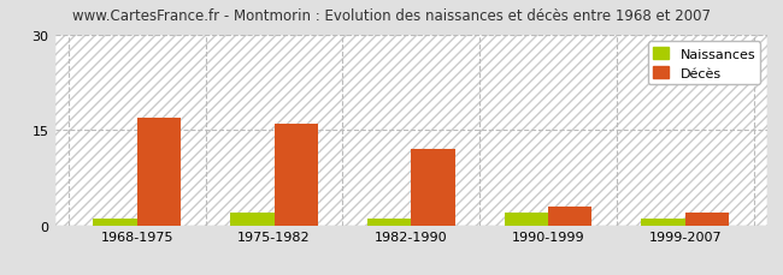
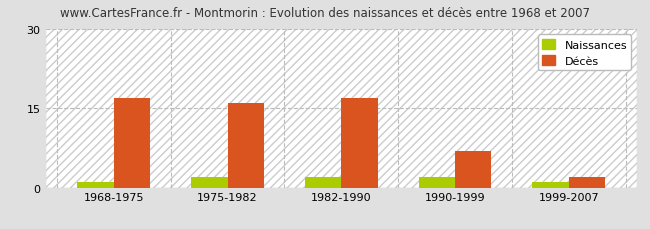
Naissances/1982-1990: 1 -> 2
Décès/1982-1990: 12 -> 17
Décès/1990-1999: 3 -> 7
